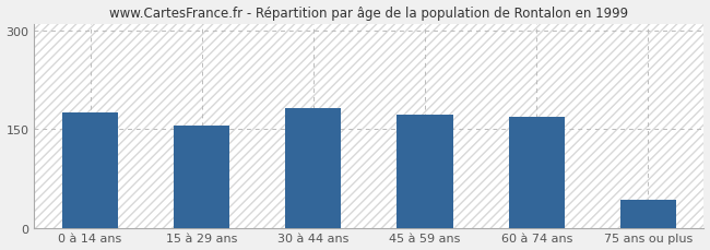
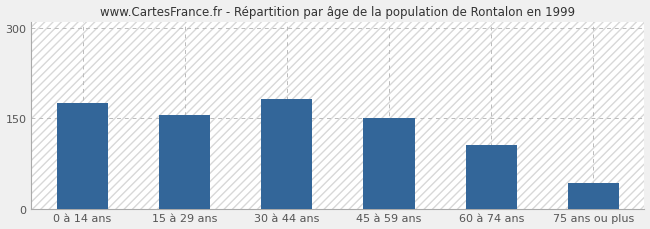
45 à 59 ans: 172 -> 150
60 à 74 ans: 168 -> 105
